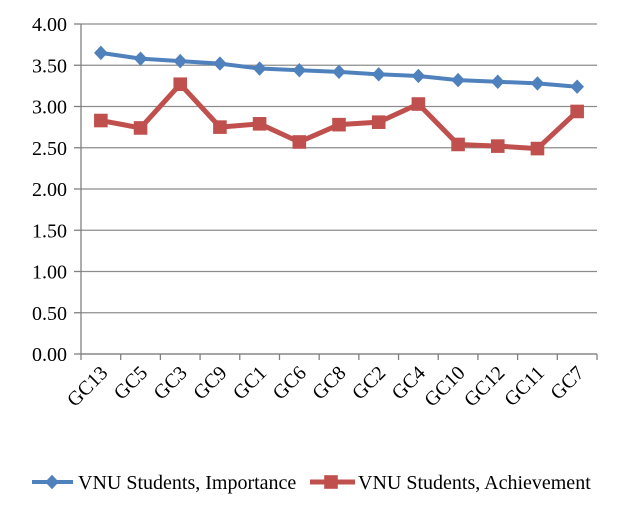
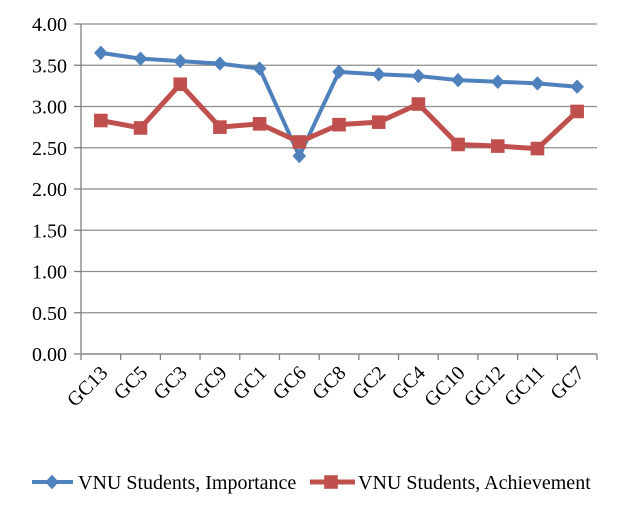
VNU Students, Importance/GC6: 3.4 -> 2.4
